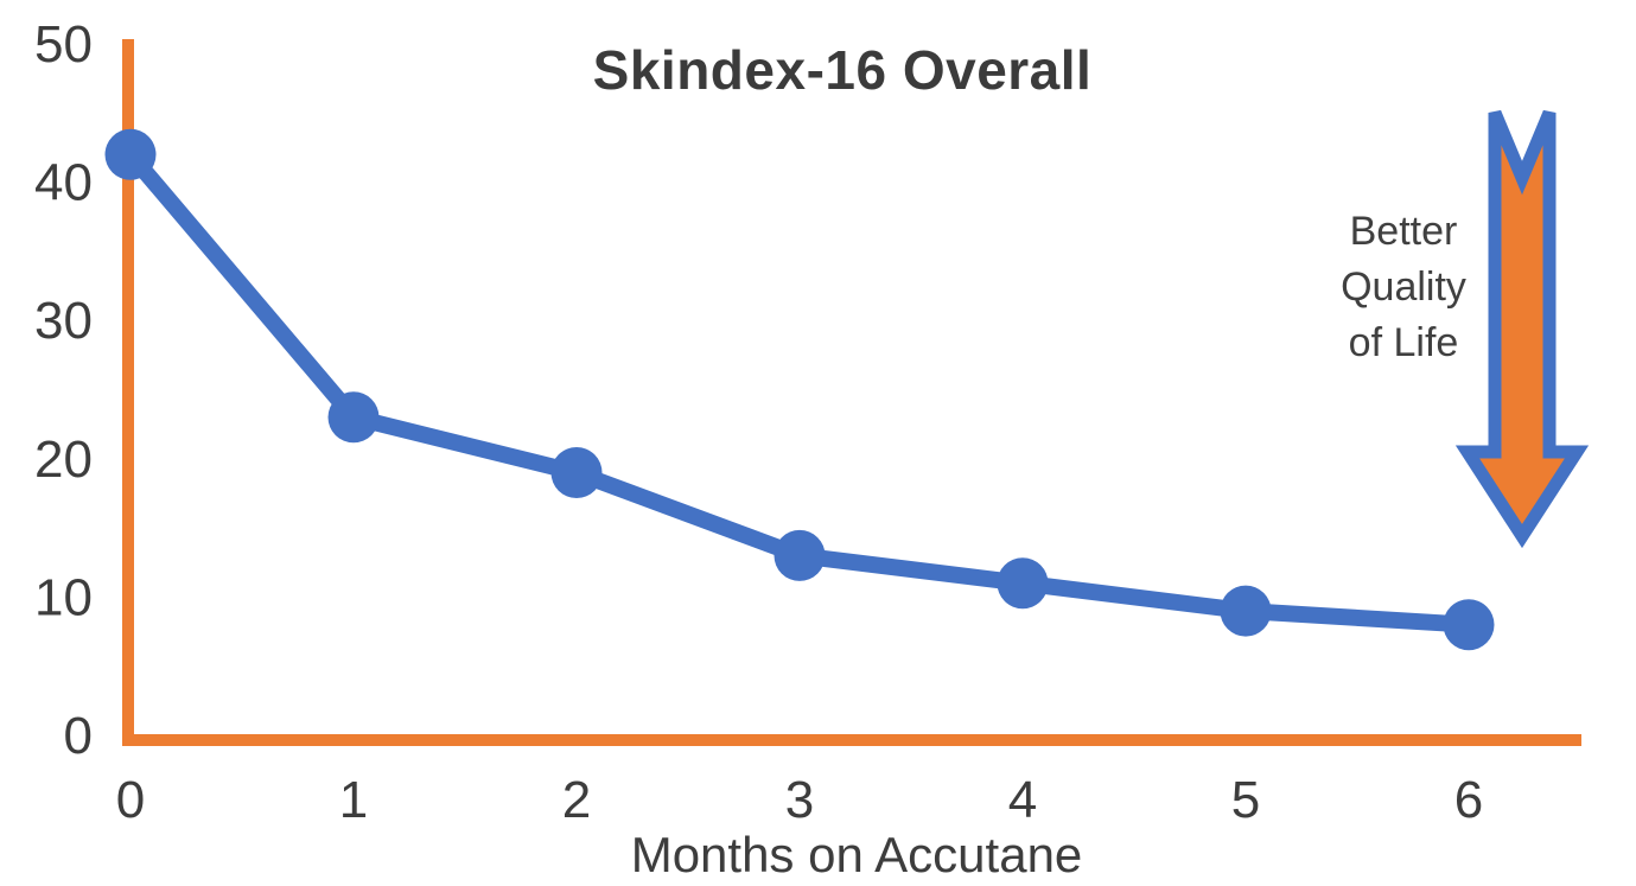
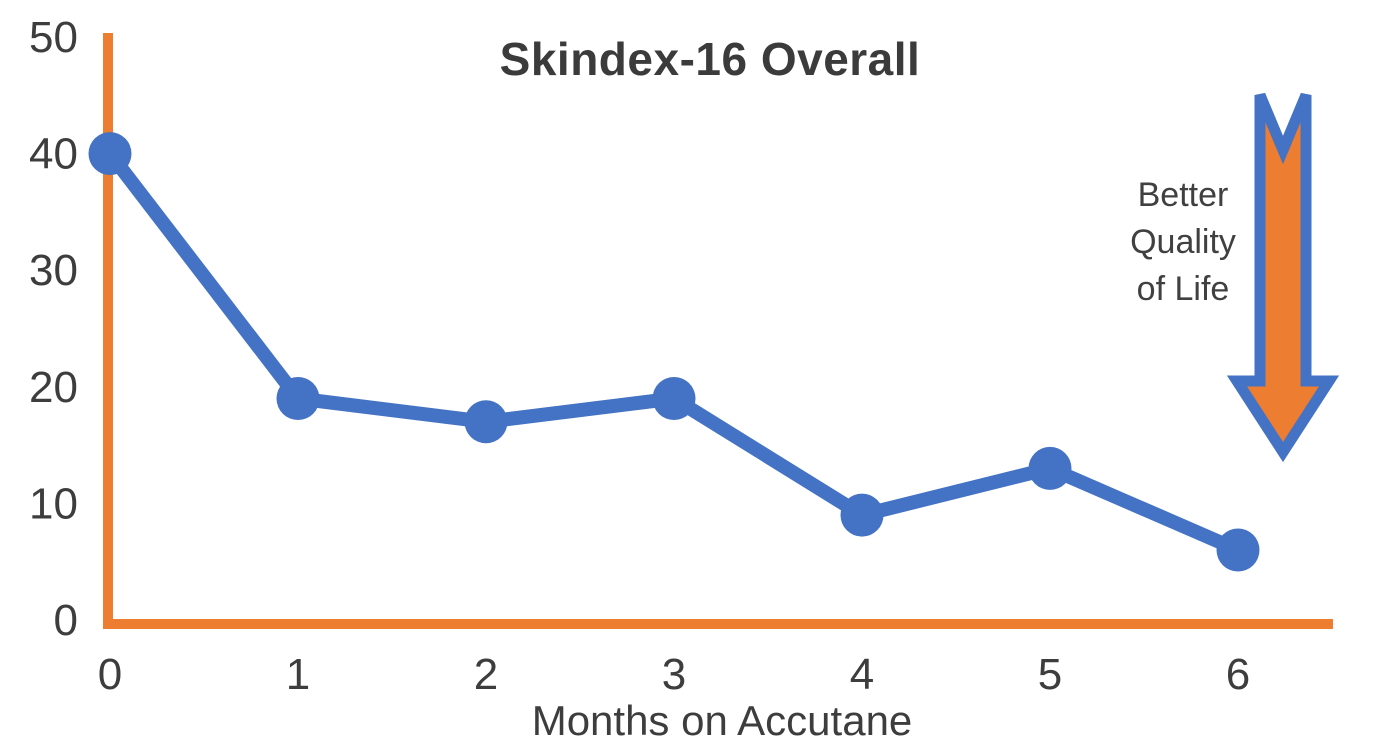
0: 42 -> 40
1: 23 -> 19
2: 19 -> 17
3: 13 -> 19
4: 11 -> 9
5: 9 -> 13
6: 8 -> 6
